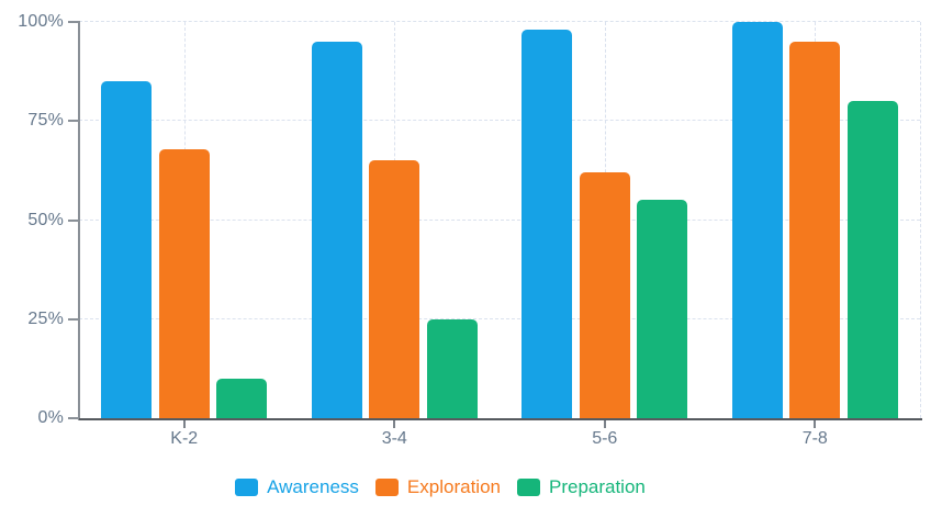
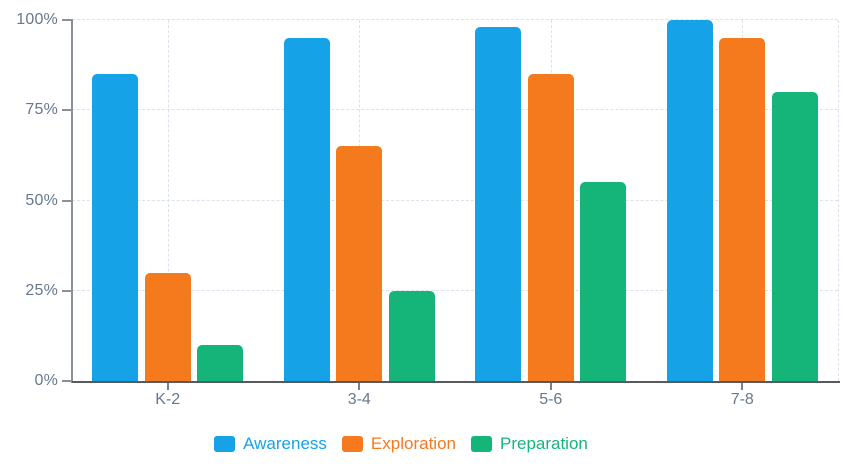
Exploration/K-2: 68% -> 30%
Exploration/5-6: 62% -> 85%
